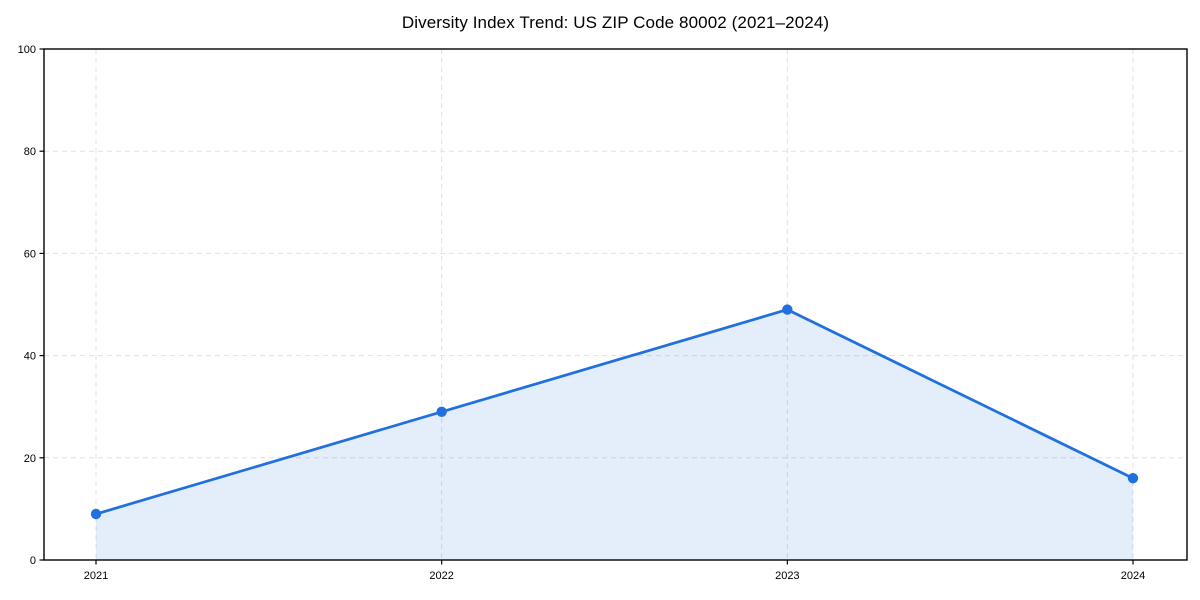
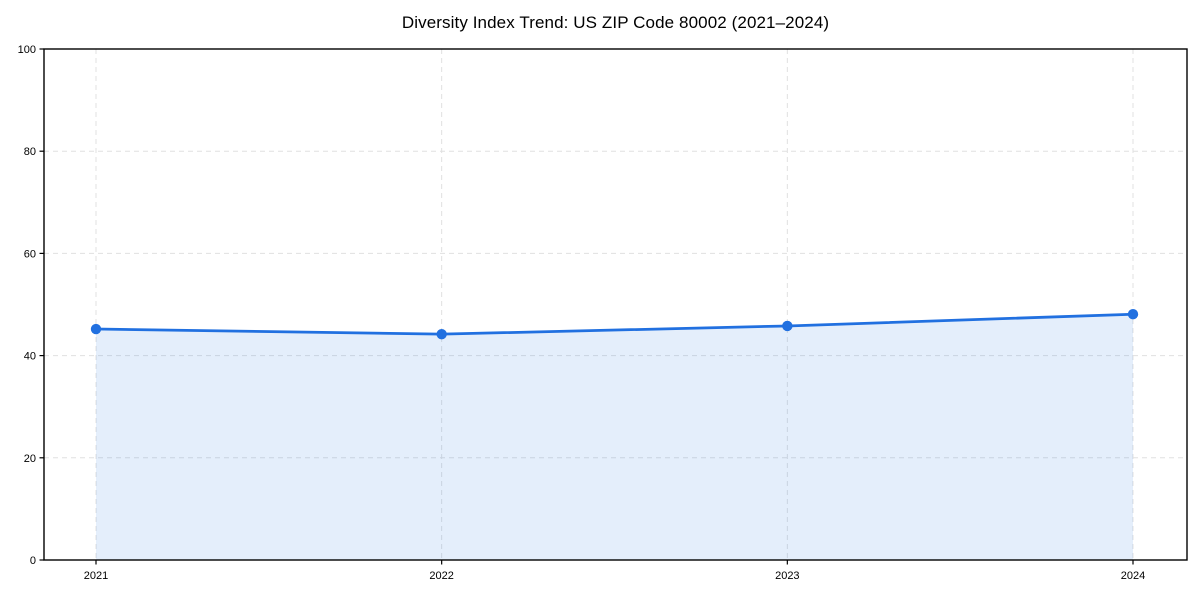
2021: 9 -> 45
2022: 29 -> 44
2023: 49 -> 46
2024: 16 -> 48
